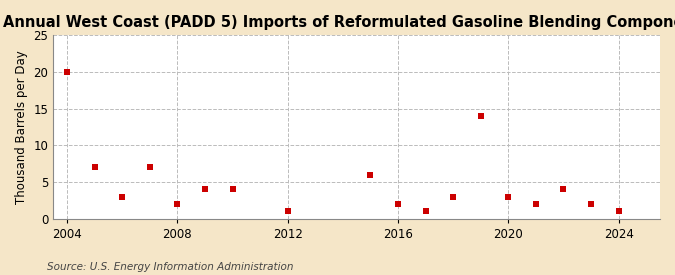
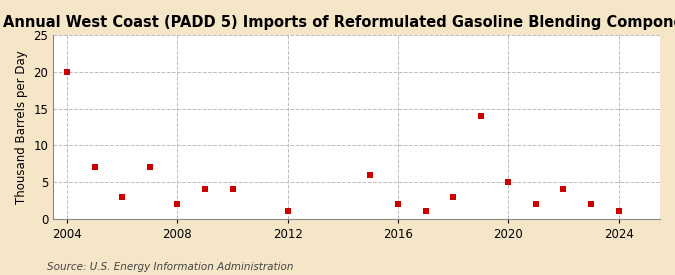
2020: 3 -> 5
